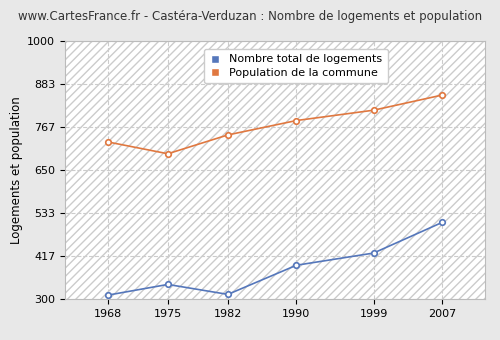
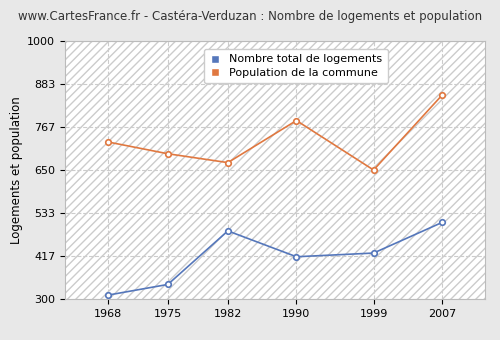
Nombre total de logements/1982: 313 -> 485
Population de la commune/1982: 745 -> 670
Nombre total de logements/1990: 392 -> 415
Population de la commune/1999: 812 -> 650
